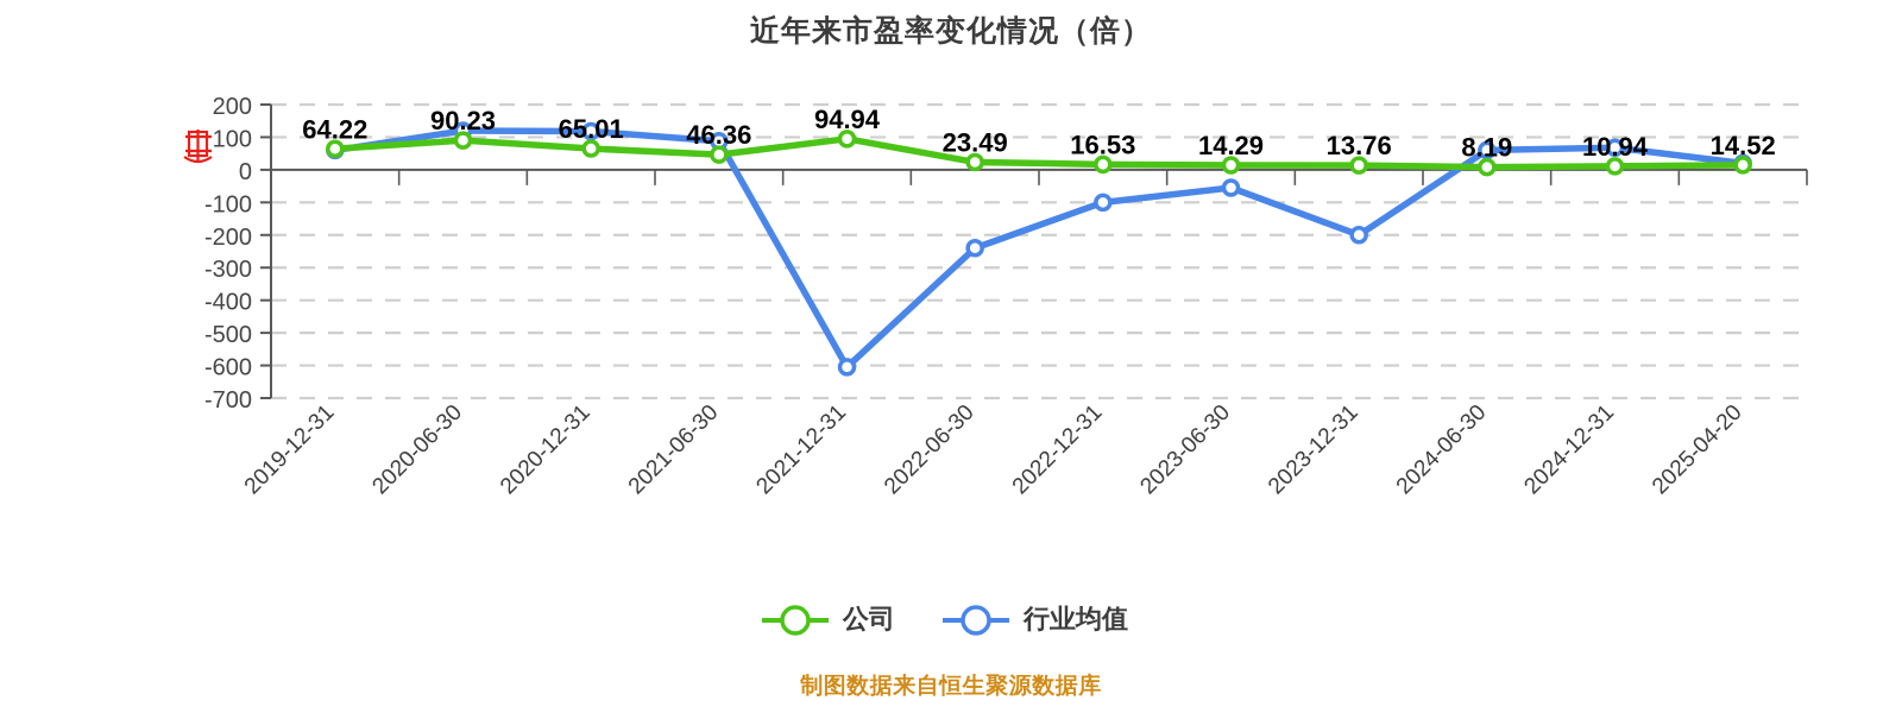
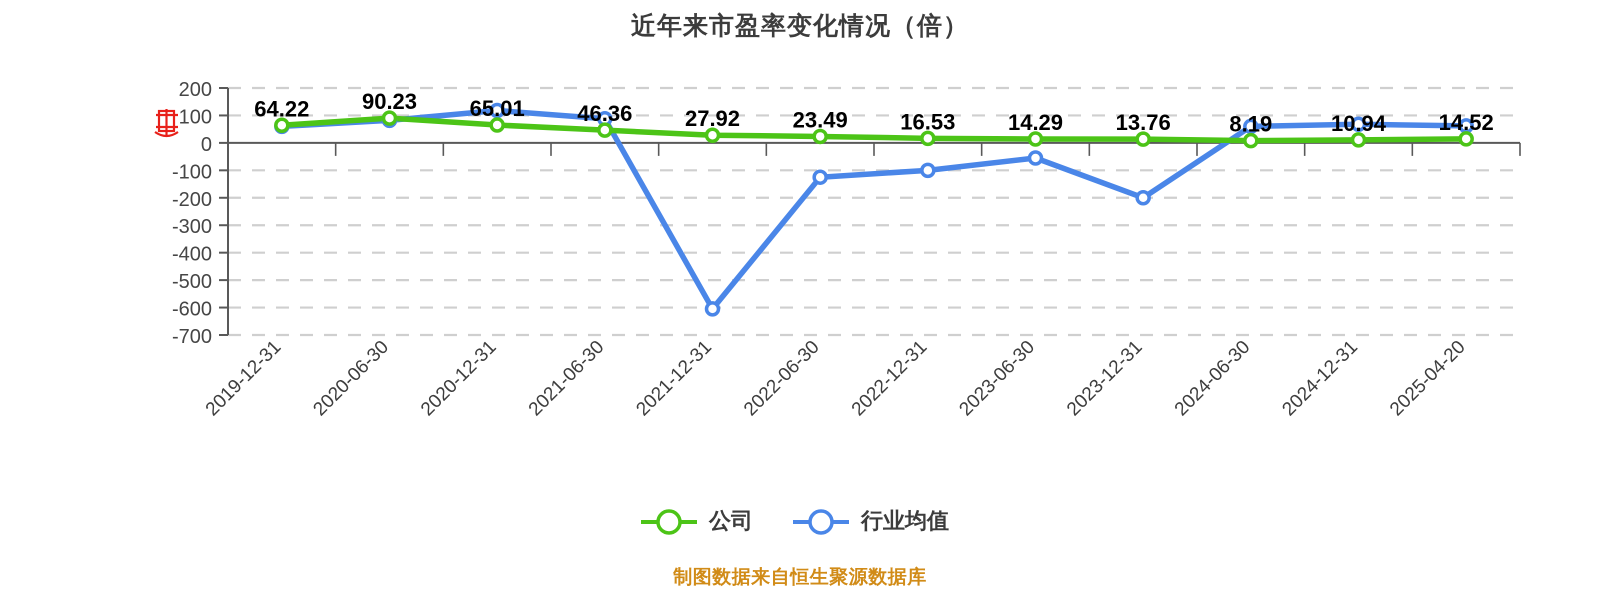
行业均值/2020-06-30: 120 -> 80
公司/2021-12-31: 94.94 -> 27.92
行业均值/2022-06-30: -240 -> -120
行业均值/2025-04-20: 20 -> 60
